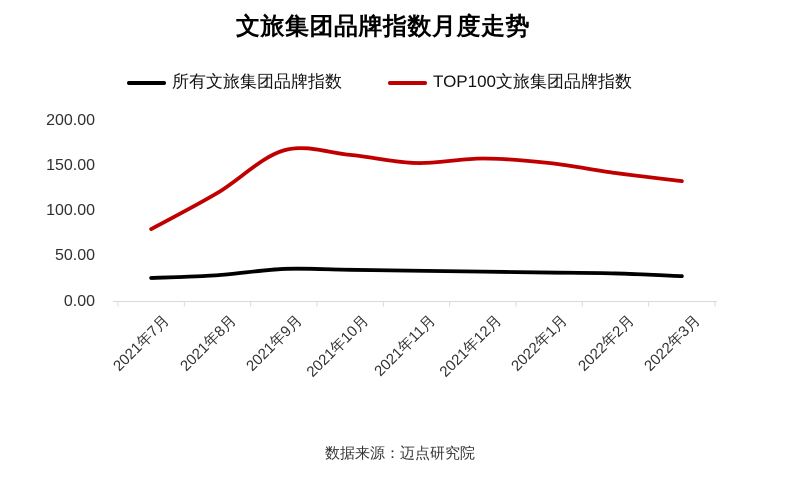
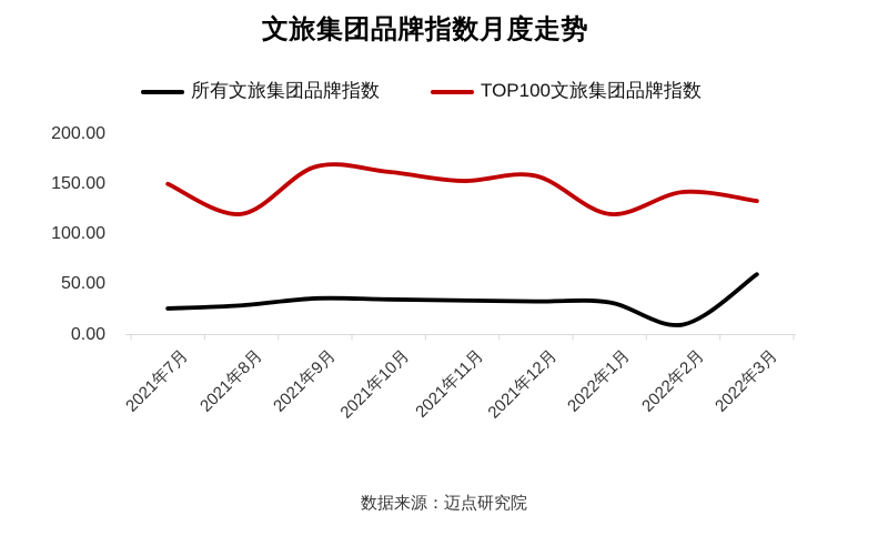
TOP100文旅集团品牌指数/2021年7月: 80 -> 150
TOP100文旅集团品牌指数/2022年1月: 150 -> 120
所有文旅集团品牌指数/2022年2月: 30 -> 10
所有文旅集团品牌指数/2022年3月: 30 -> 60
